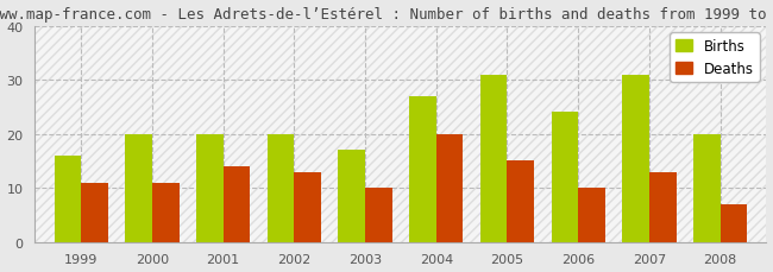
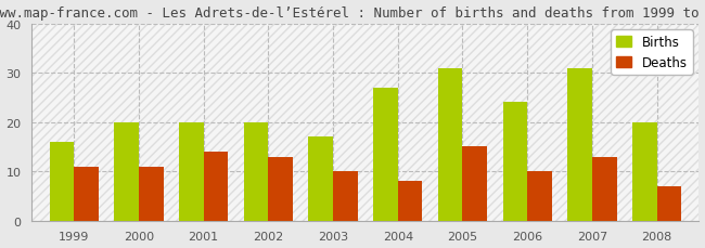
Deaths/2004: 20 -> 8
